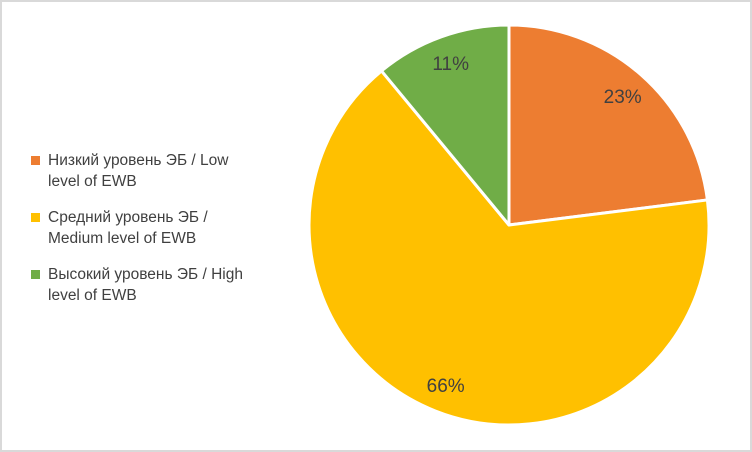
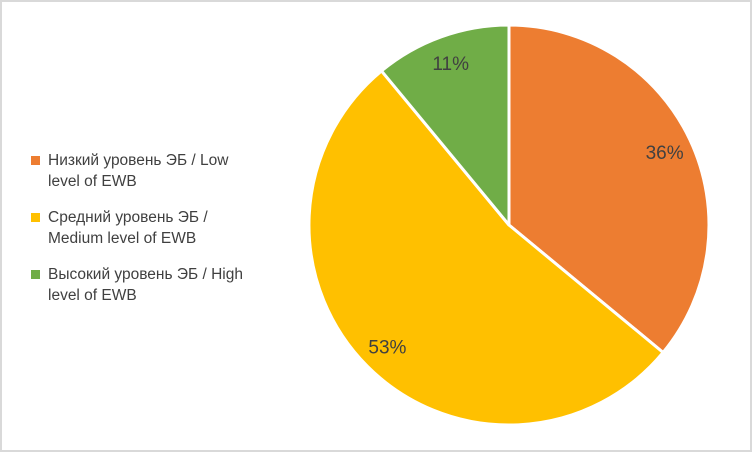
Низкий уровень ЭБ / Low level of EWB: 23% -> 36%
Средний уровень ЭБ / Medium level of EWB: 66% -> 53%
